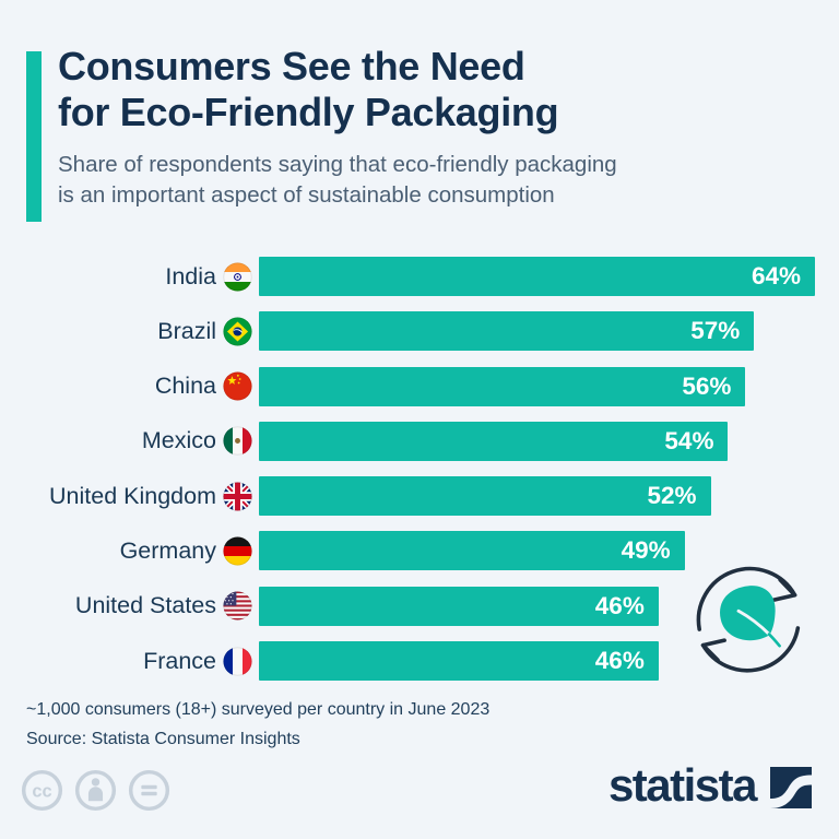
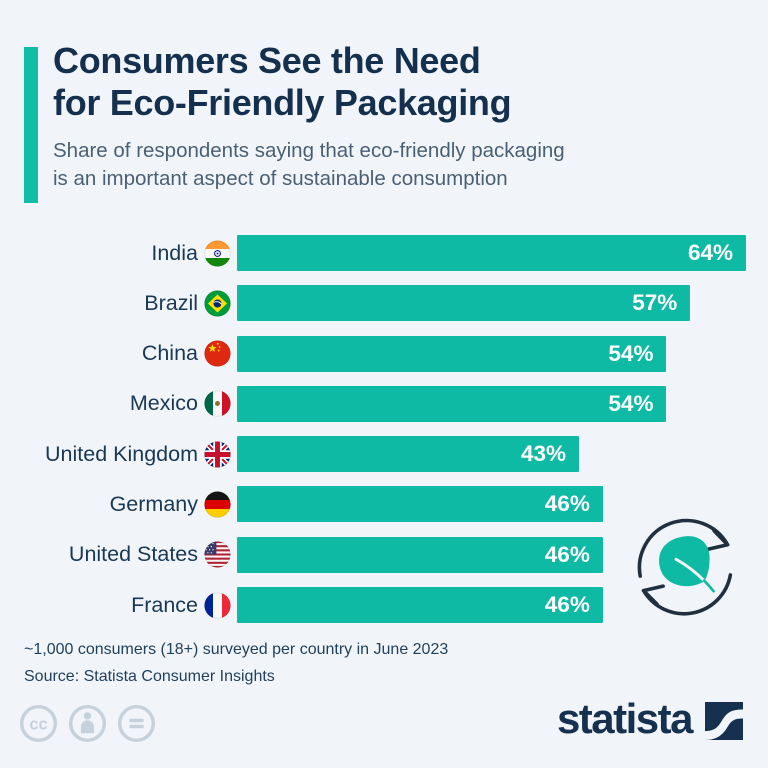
China: 56% -> 54%
United Kingdom: 52% -> 43%
Germany: 49% -> 46%
